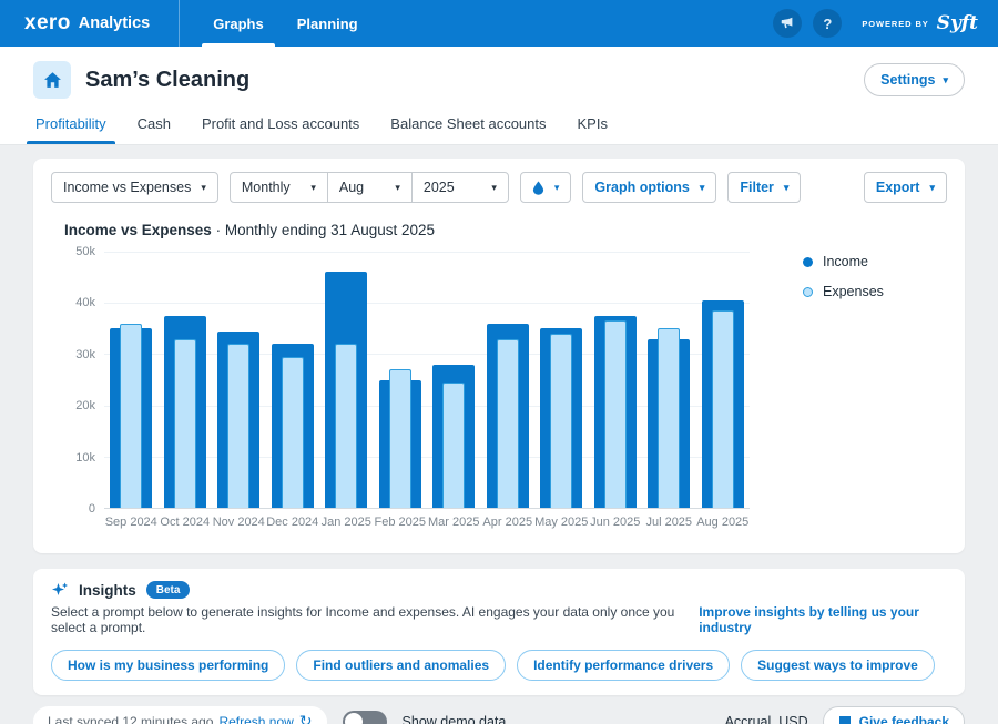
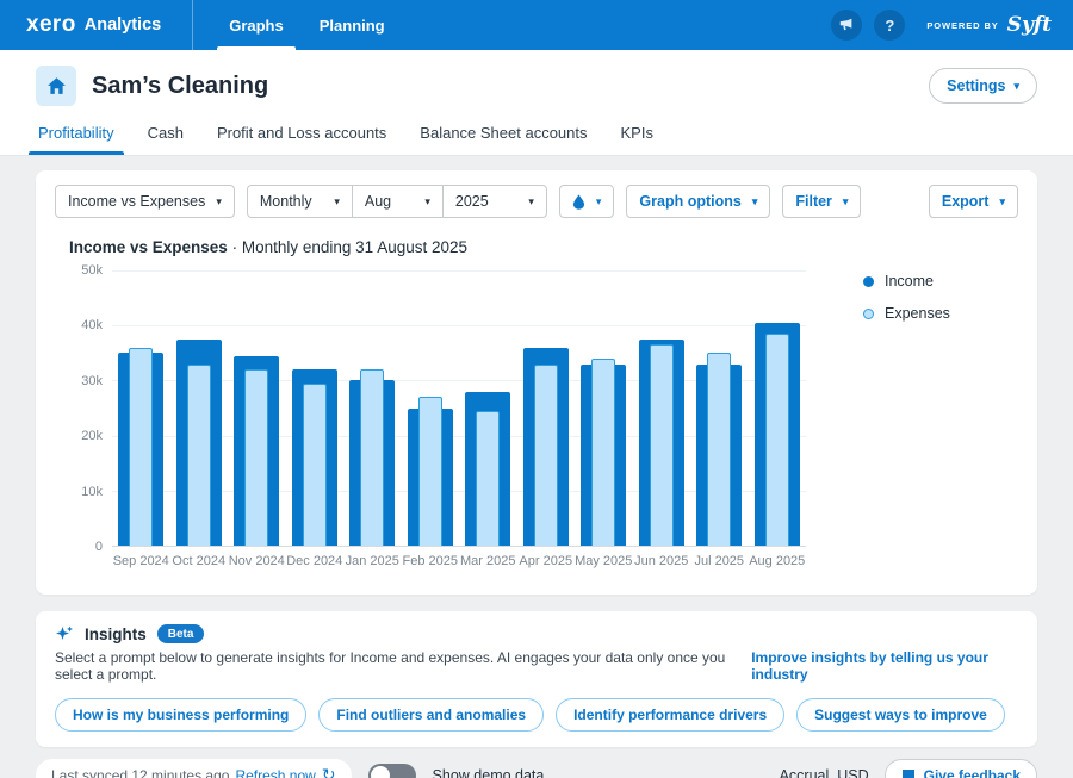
Income/Jan 2025: 46k -> 30k
Income/May 2025: 35k -> 33k
